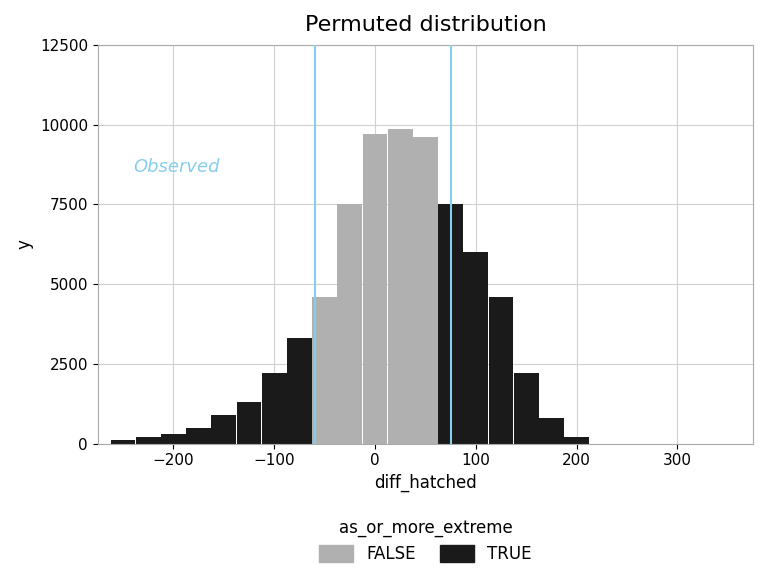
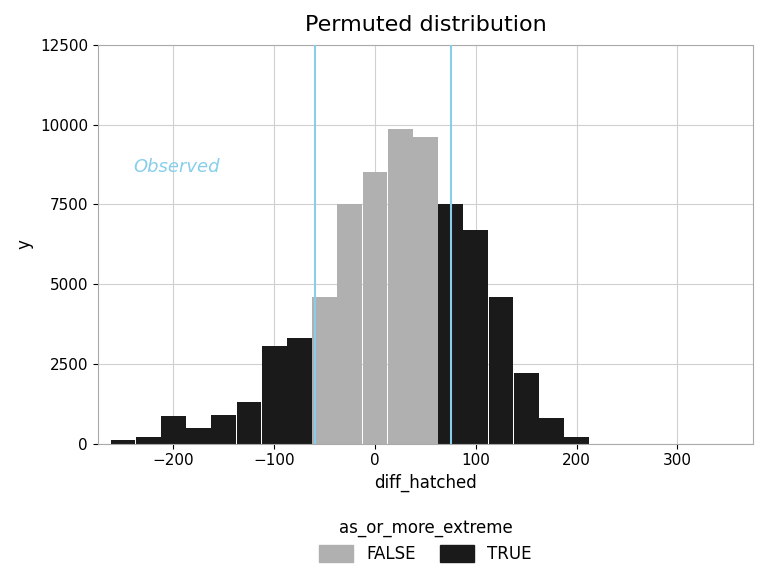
−200: 300 -> 850
−100: 2200 -> 3050
0: 9700 -> 8500
100: 6000 -> 6700
